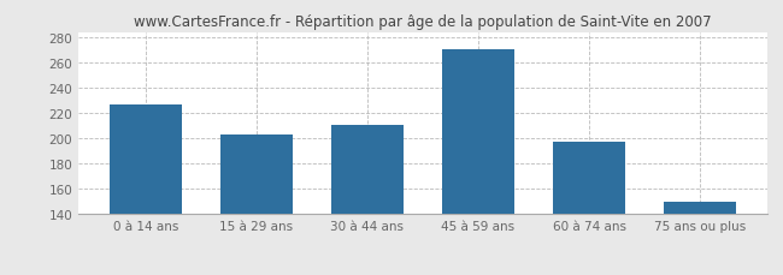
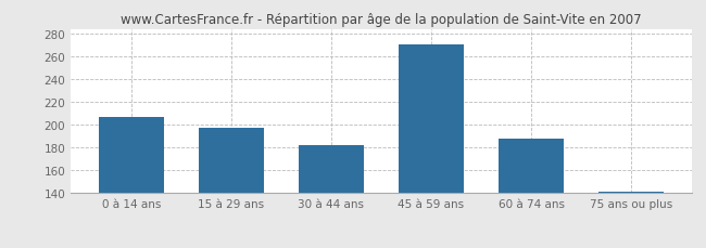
0 à 14 ans: 227 -> 207
15 à 29 ans: 203 -> 197
30 à 44 ans: 211 -> 182
60 à 74 ans: 197 -> 188
75 ans ou plus: 150 -> 141
